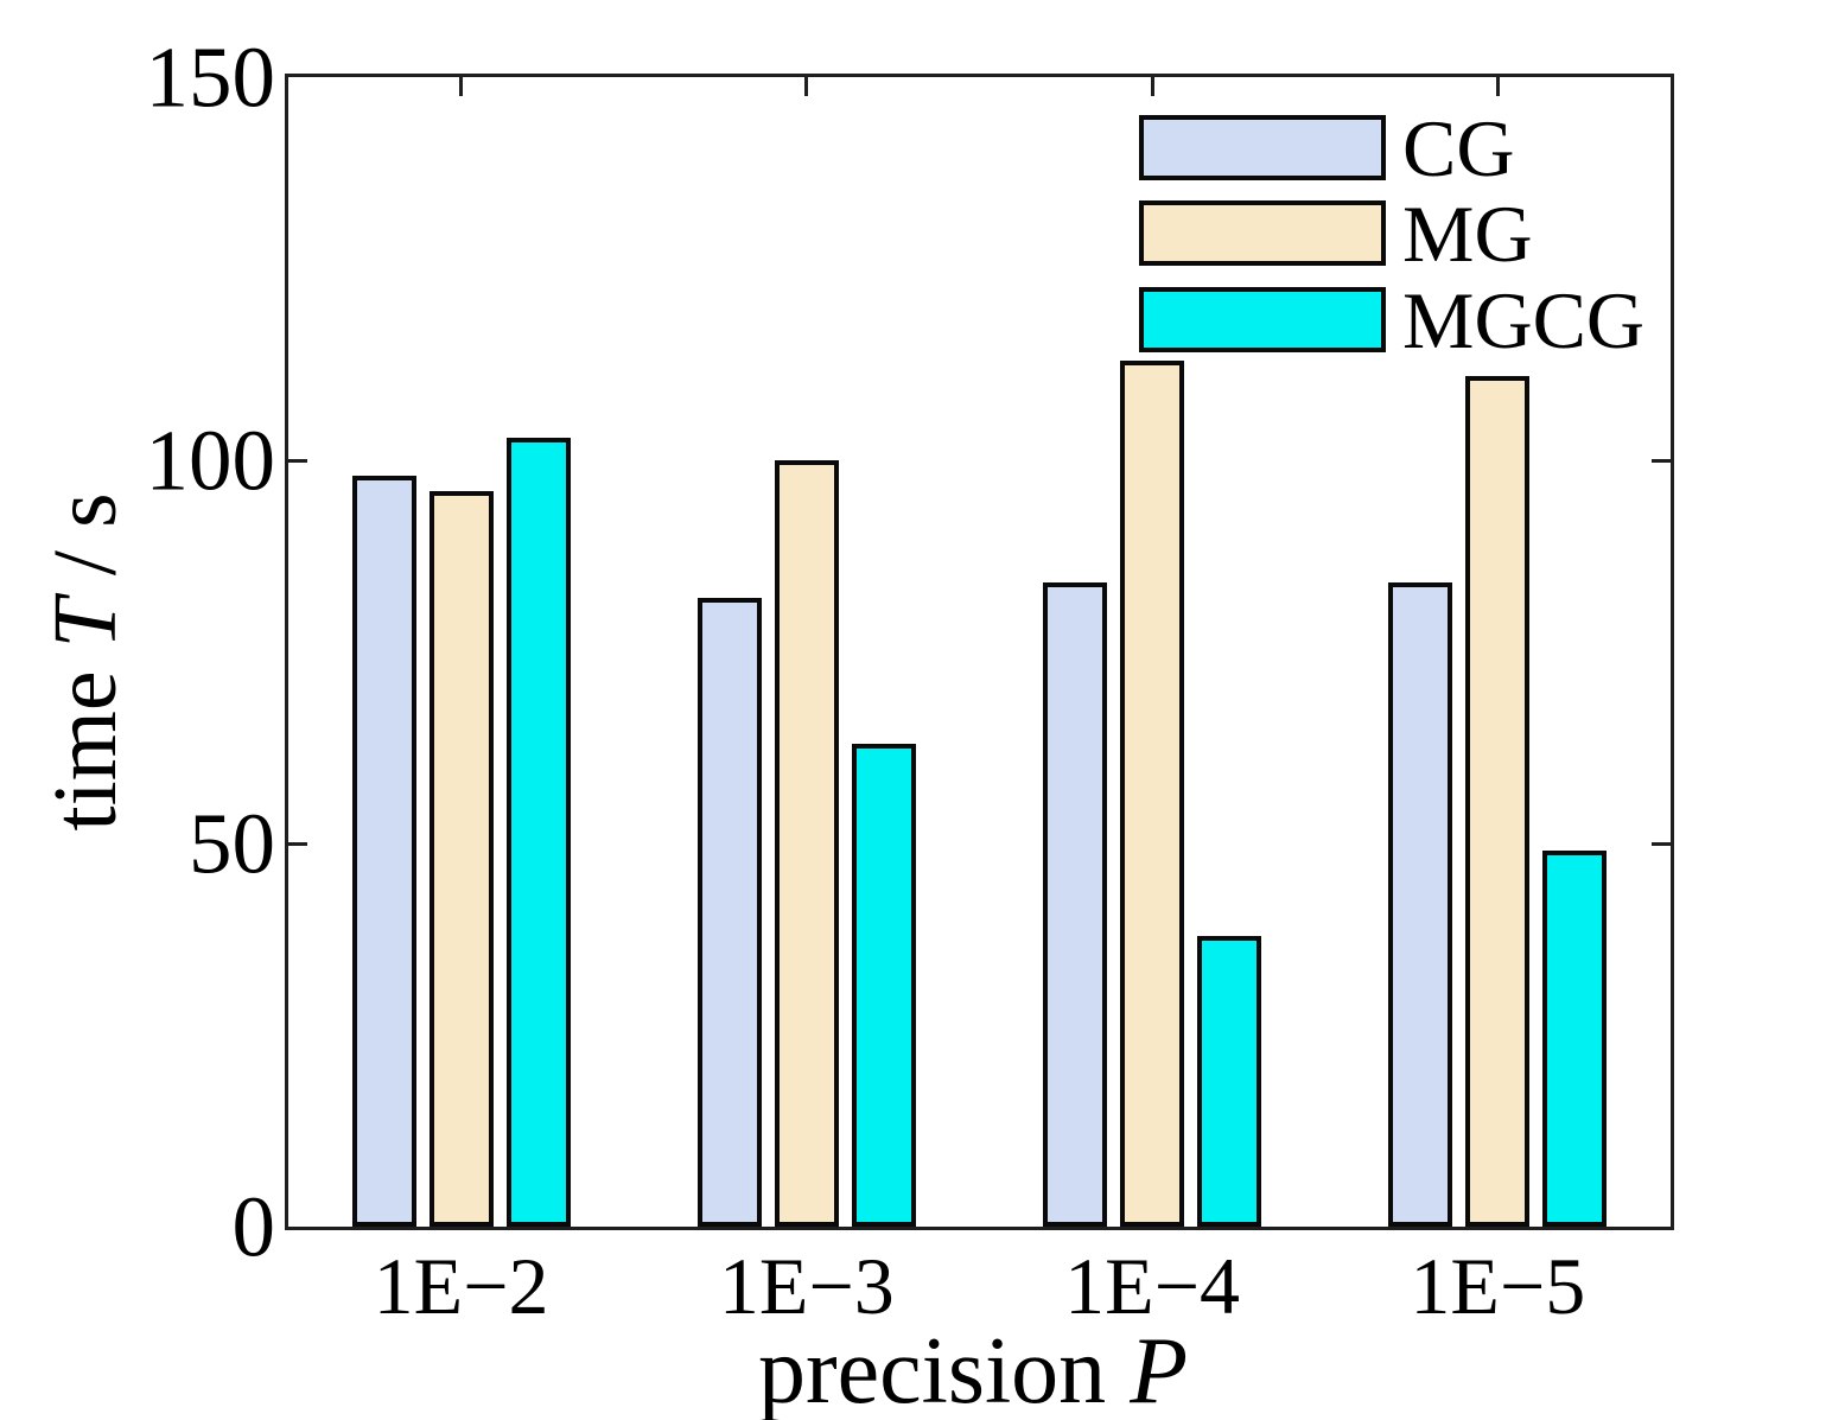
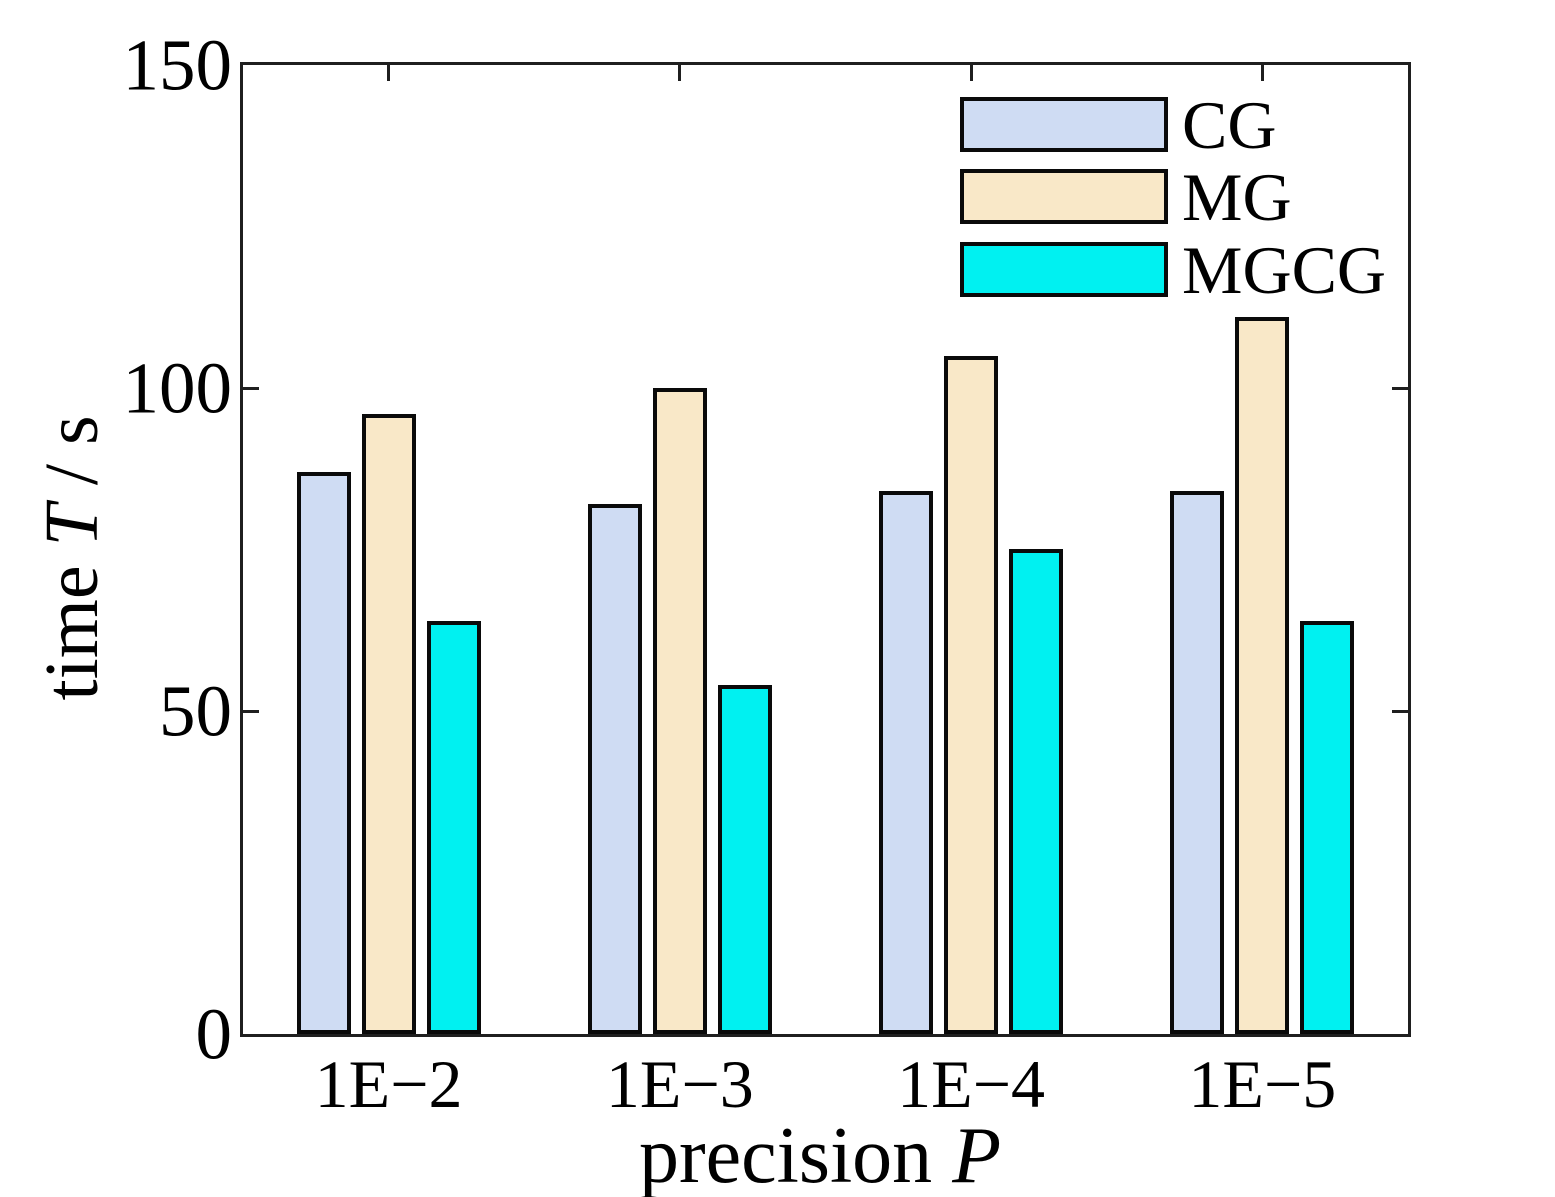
CG/1E−2: 98 -> 87
MGCG/1E−2: 103 -> 64
MGCG/1E−3: 63 -> 54
MG/1E−4: 113 -> 105
MGCG/1E−4: 38 -> 75
MGCG/1E−5: 49 -> 64
